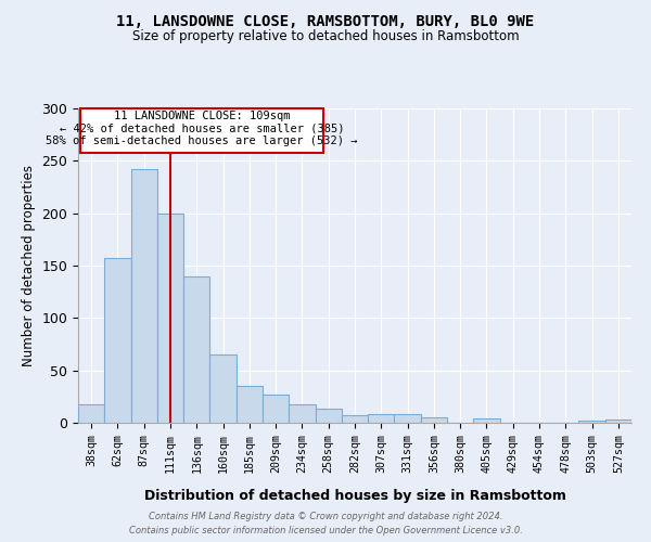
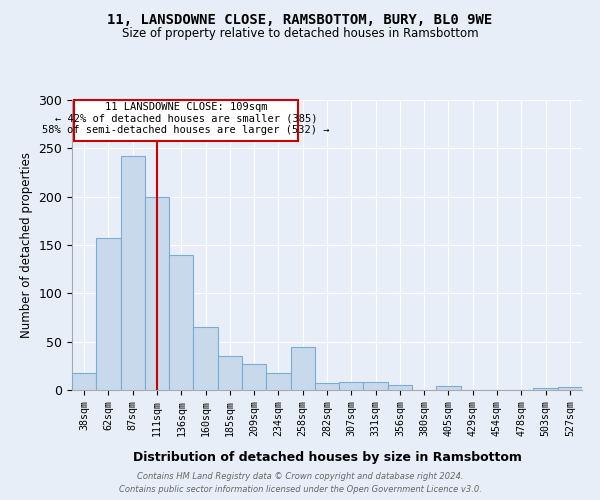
258sqm: 13 -> 44
